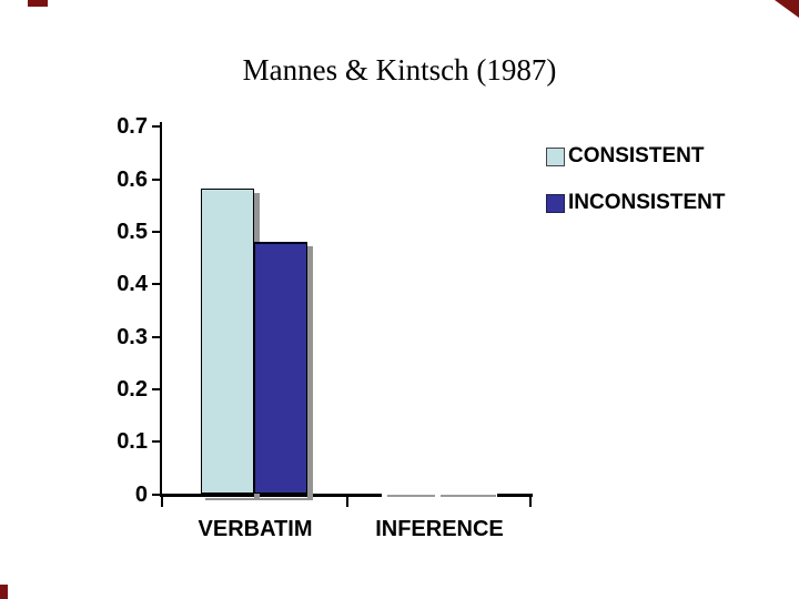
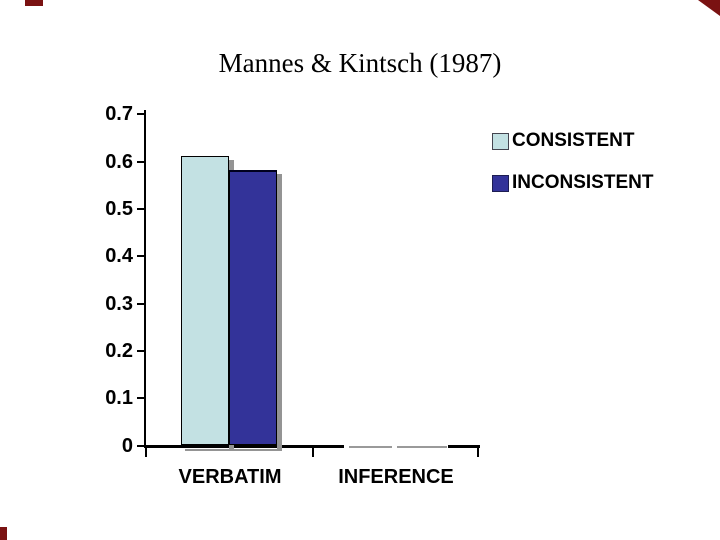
CONSISTENT/VERBATIM: 0.58 -> 0.61
INCONSISTENT/VERBATIM: 0.48 -> 0.58
